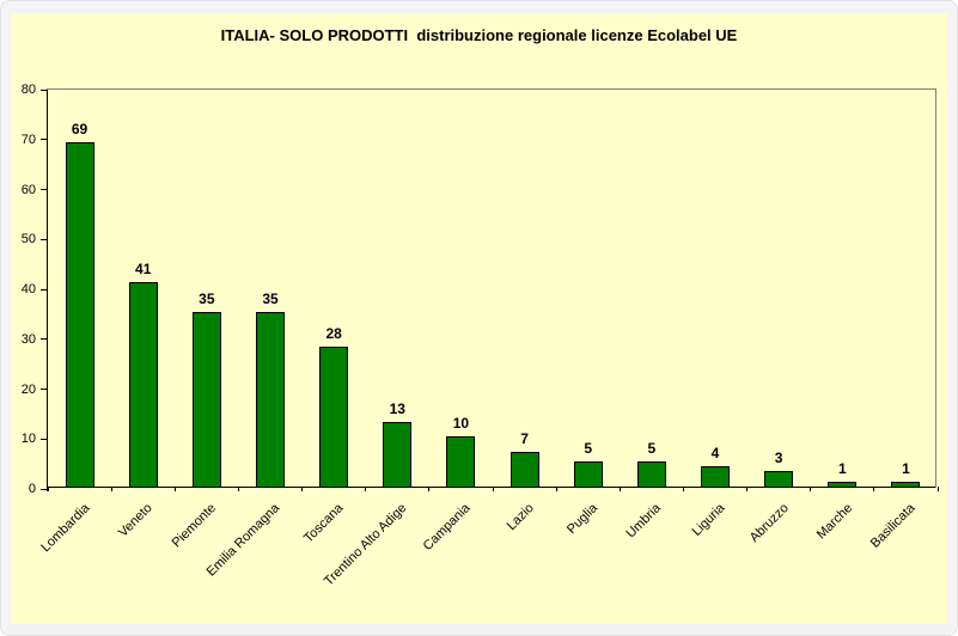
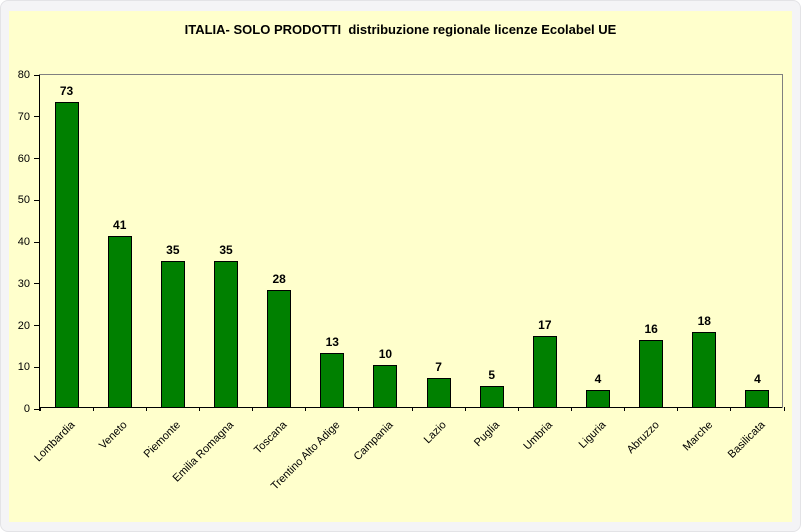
Lombardia: 69 -> 73
Umbria: 5 -> 17
Abruzzo: 3 -> 16
Marche: 1 -> 18
Basilicata: 1 -> 4
